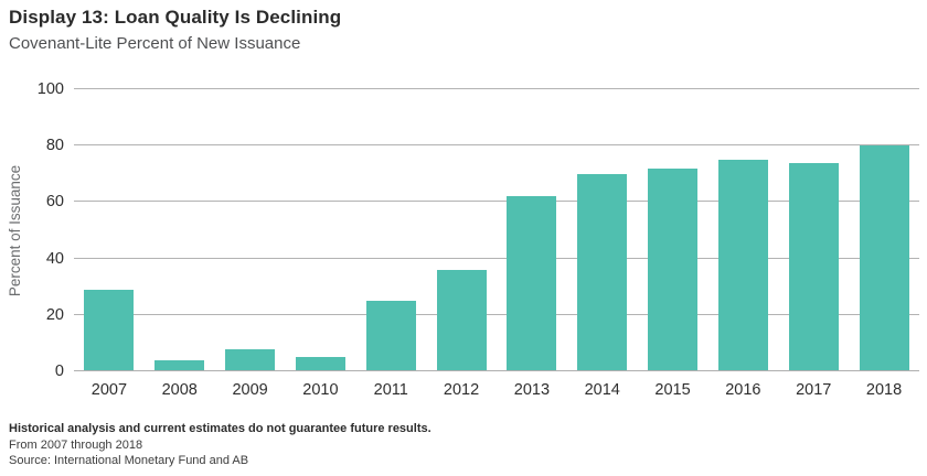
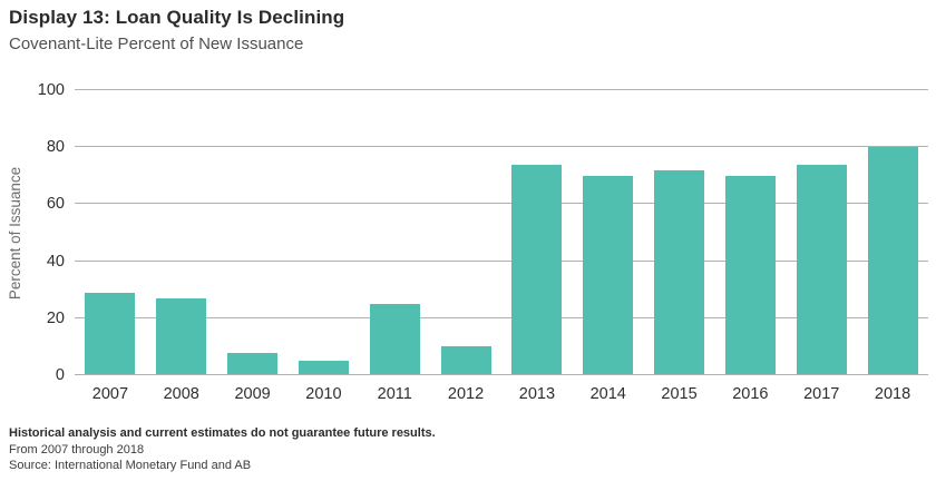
2008: 4 -> 27
2012: 36 -> 10
2013: 62 -> 74
2016: 75 -> 70
